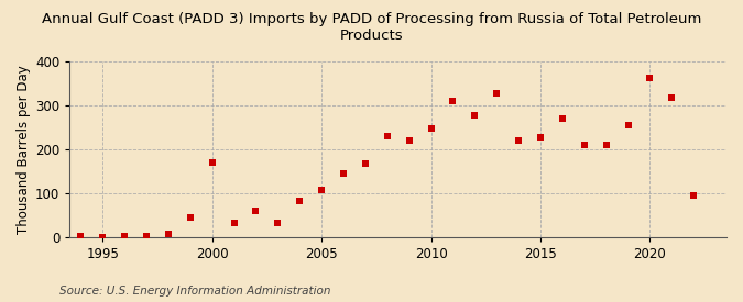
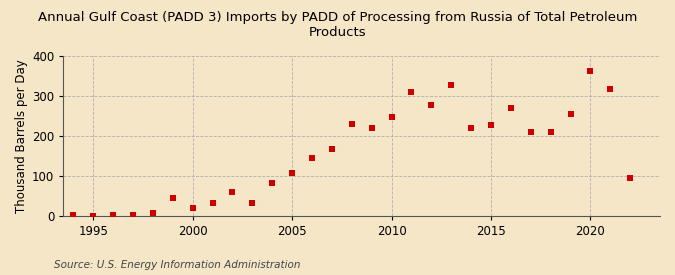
2000: 170 -> 20
